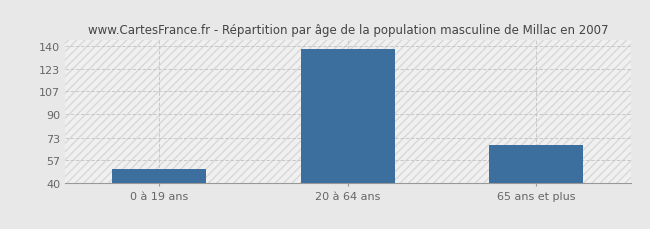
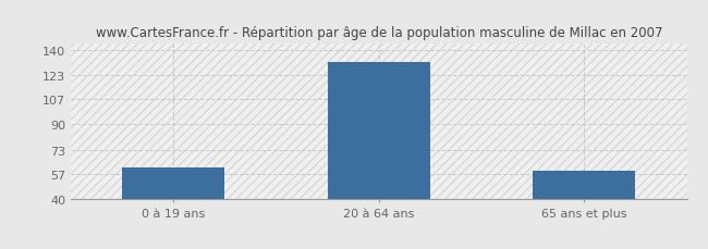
0 à 19 ans: 50 -> 61
20 à 64 ans: 138 -> 132
65 ans et plus: 68 -> 59
